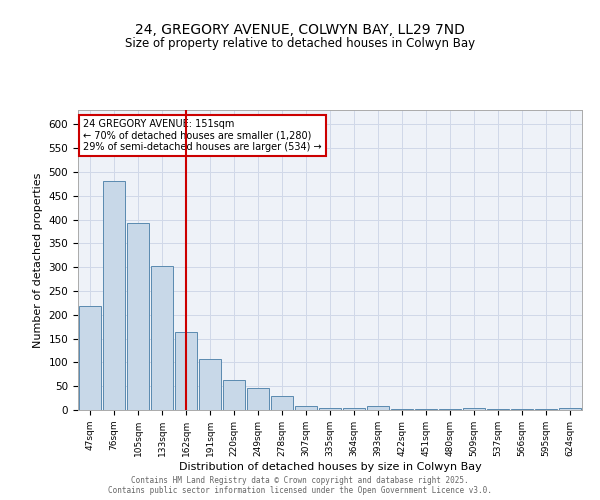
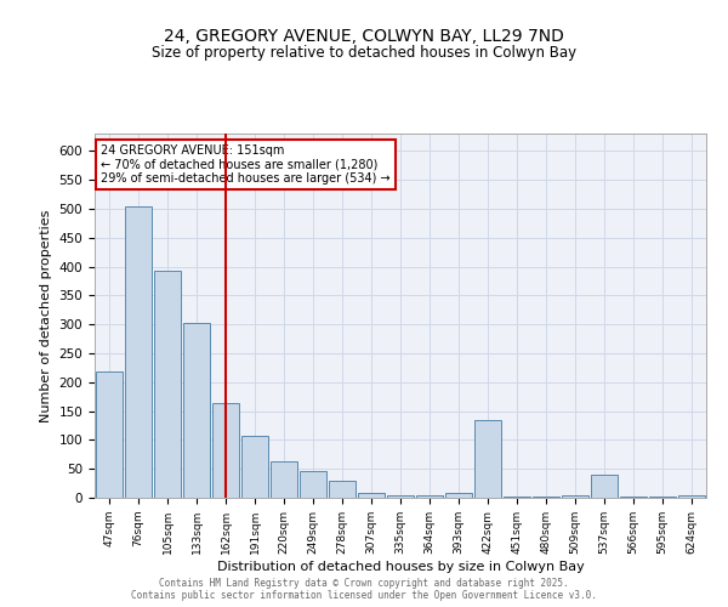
76sqm: 480 -> 505
422sqm: 3 -> 135
537sqm: 3 -> 40
